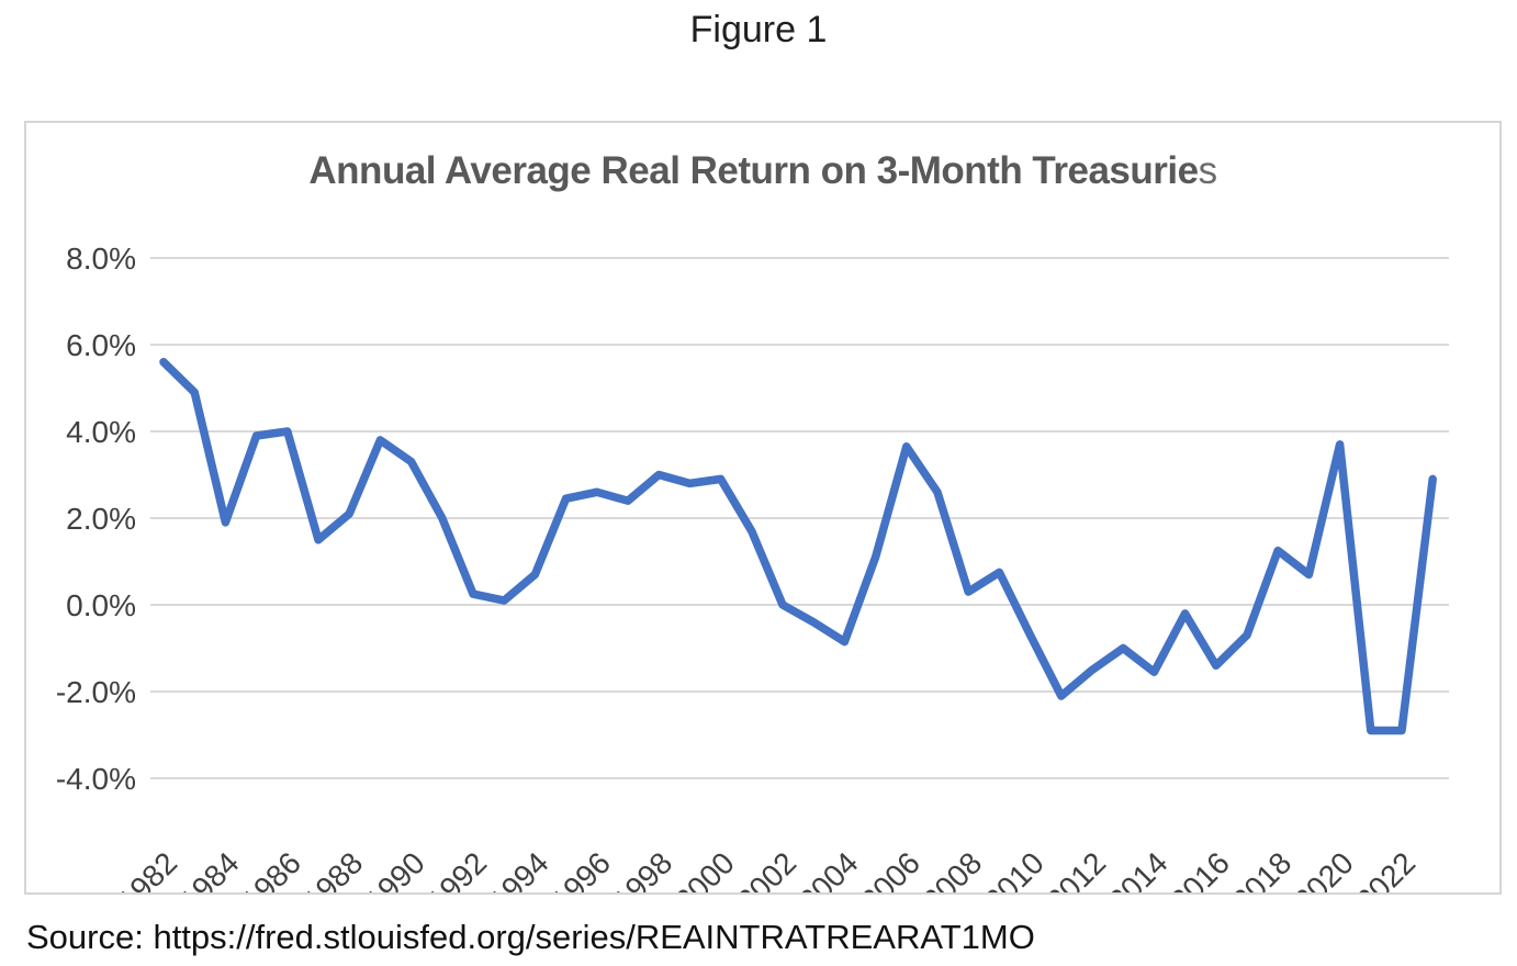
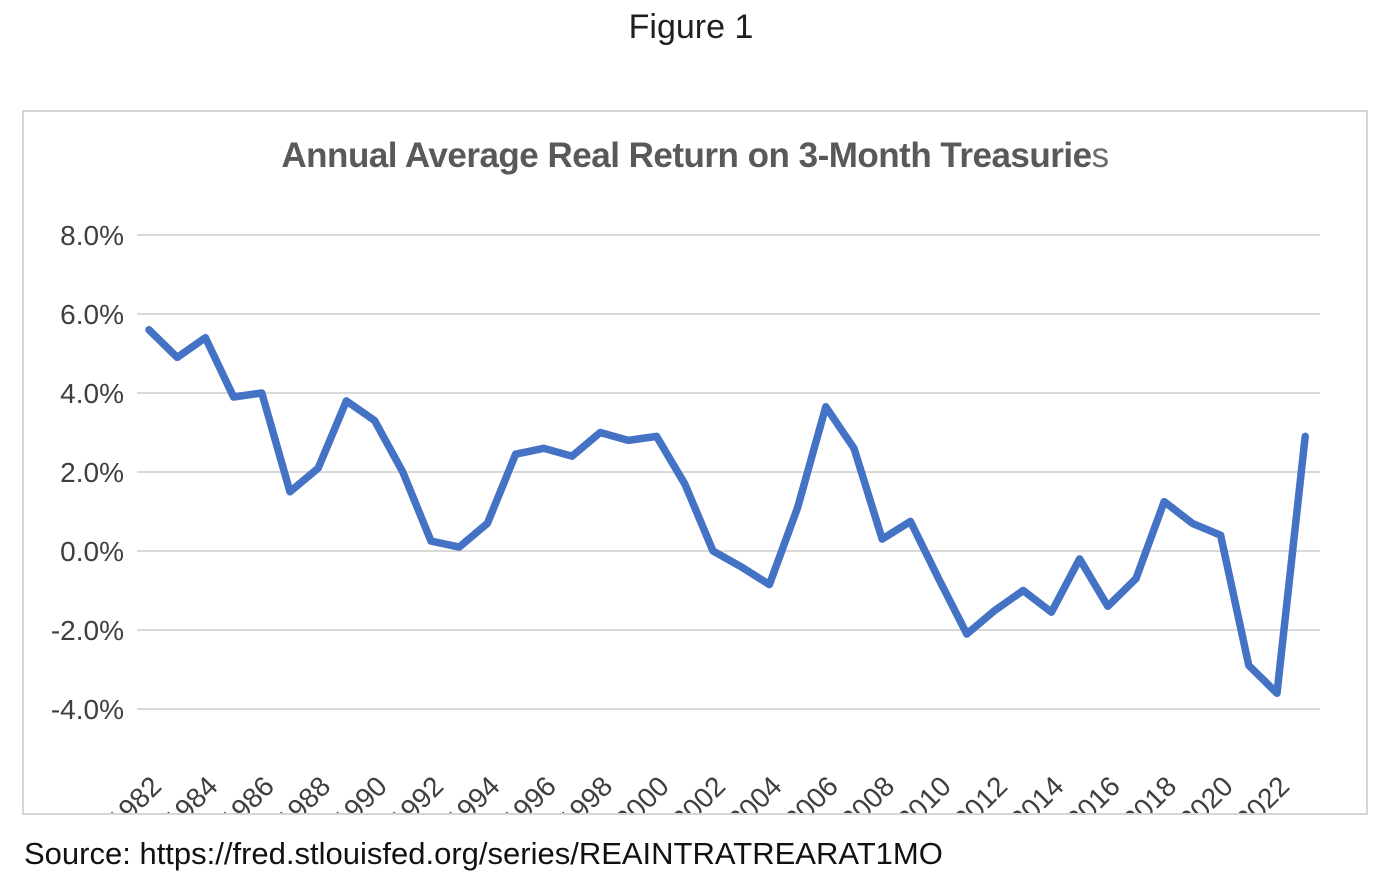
1984: 1.9% -> 5.4%
2020: 3.7% -> 0.4%
2022: -2.9% -> -3.6%
